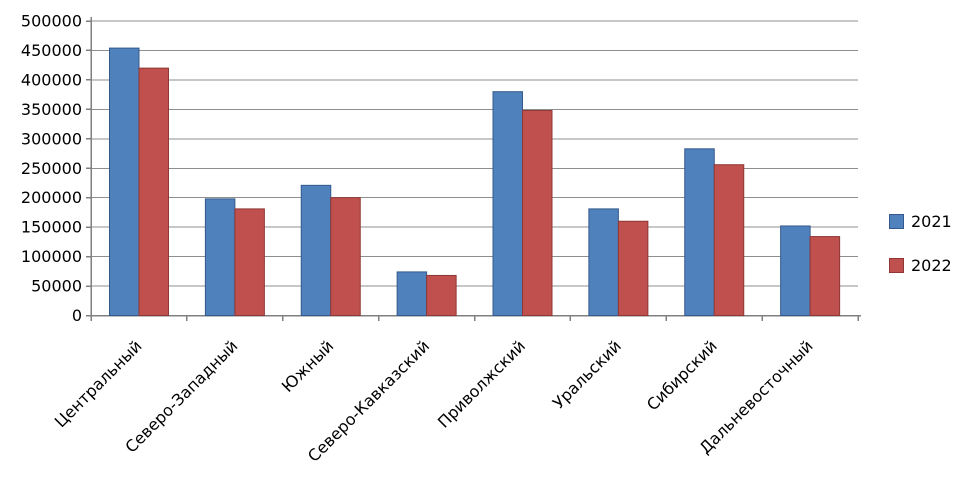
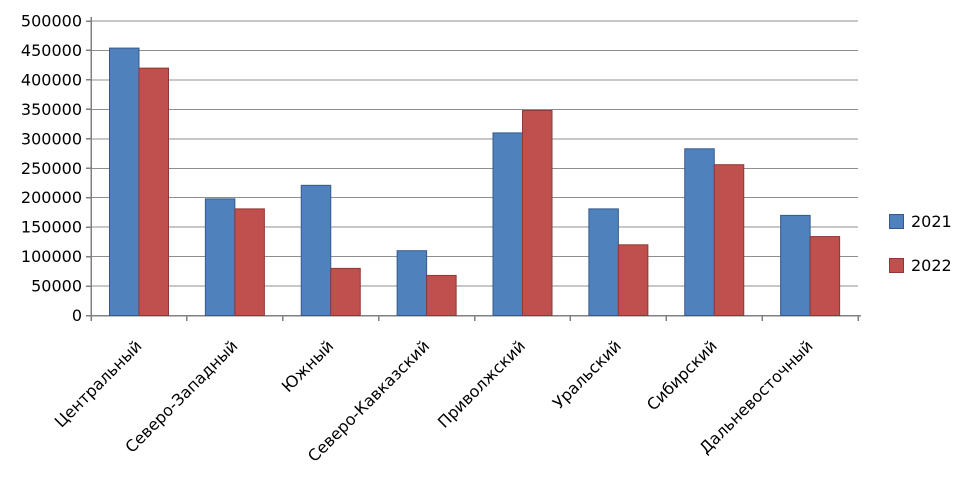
2022/Южный: 200000 -> 80000
2021/Северо-Кавказский: 70000 -> 110000
2021/Приволжский: 380000 -> 310000
2022/Уральский: 160000 -> 120000
2021/Дальневосточный: 150000 -> 170000
